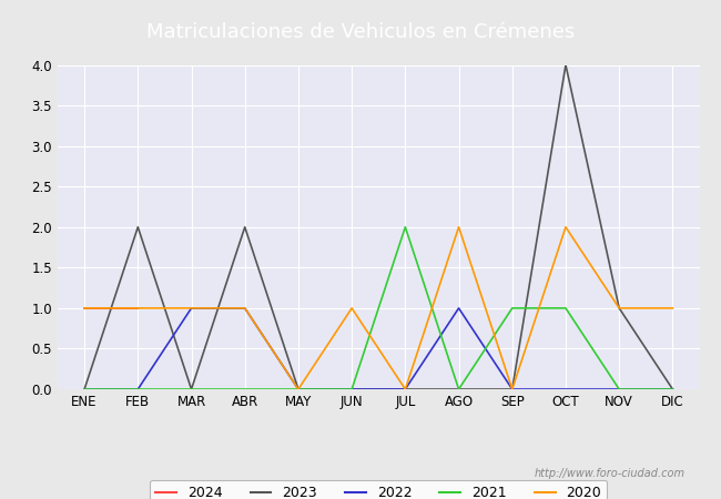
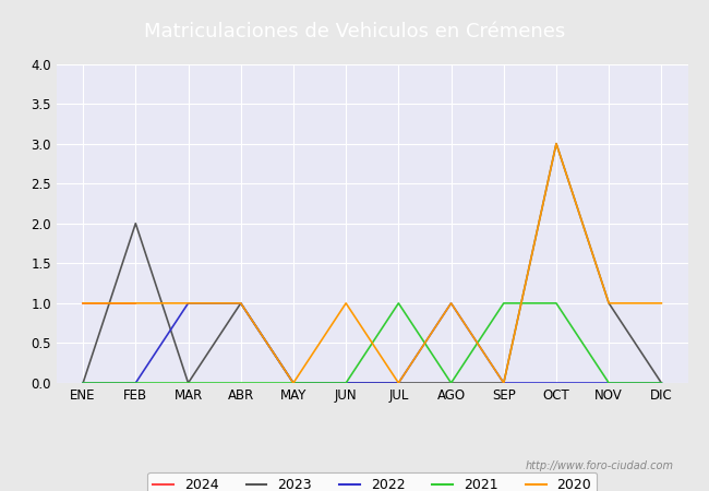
2023/ABR: 2 -> 1
2021/JUL: 2 -> 1
2020/AGO: 2 -> 1
2023/OCT: 4 -> 3
2020/OCT: 2 -> 3
